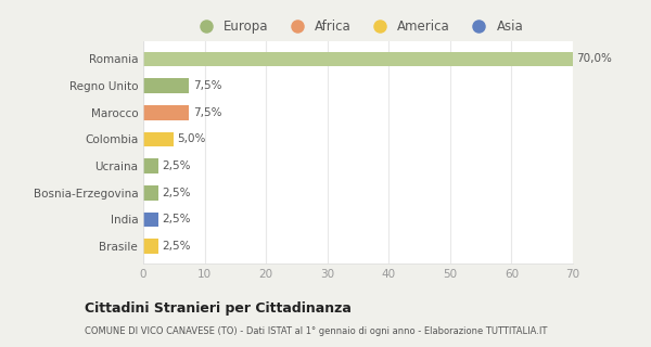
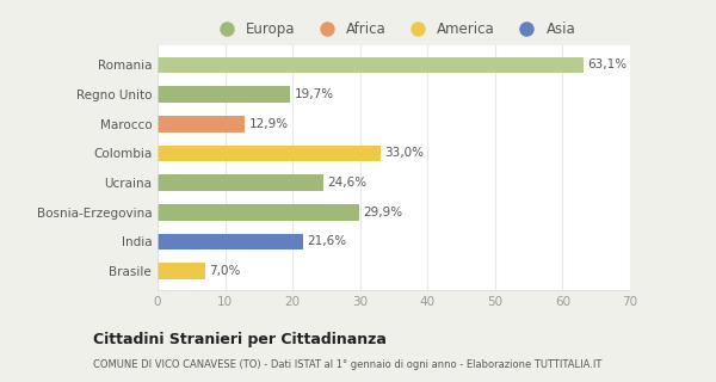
Romania: 70,0% -> 63,1%
Regno Unito: 7,5% -> 19,7%
Marocco: 7,5% -> 12,9%
Colombia: 5,0% -> 33,0%
Ucraina: 2,5% -> 24,6%
Bosnia-Erzegovina: 2,5% -> 29,9%
India: 2,5% -> 21,6%
Brasile: 2,5% -> 7,0%
